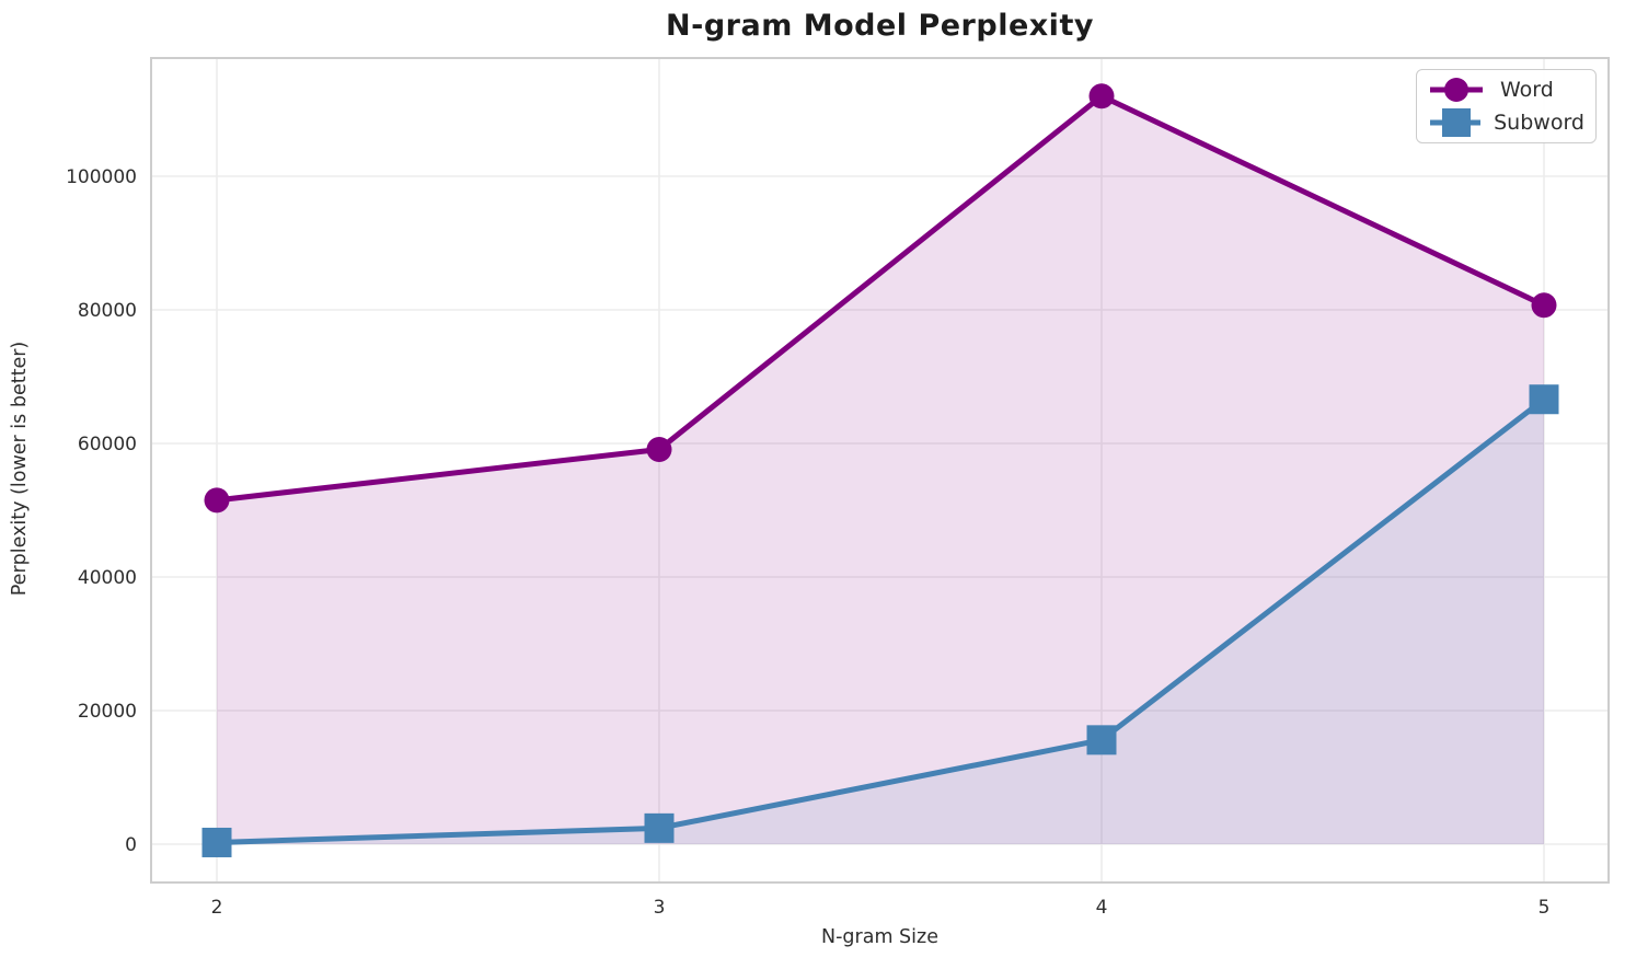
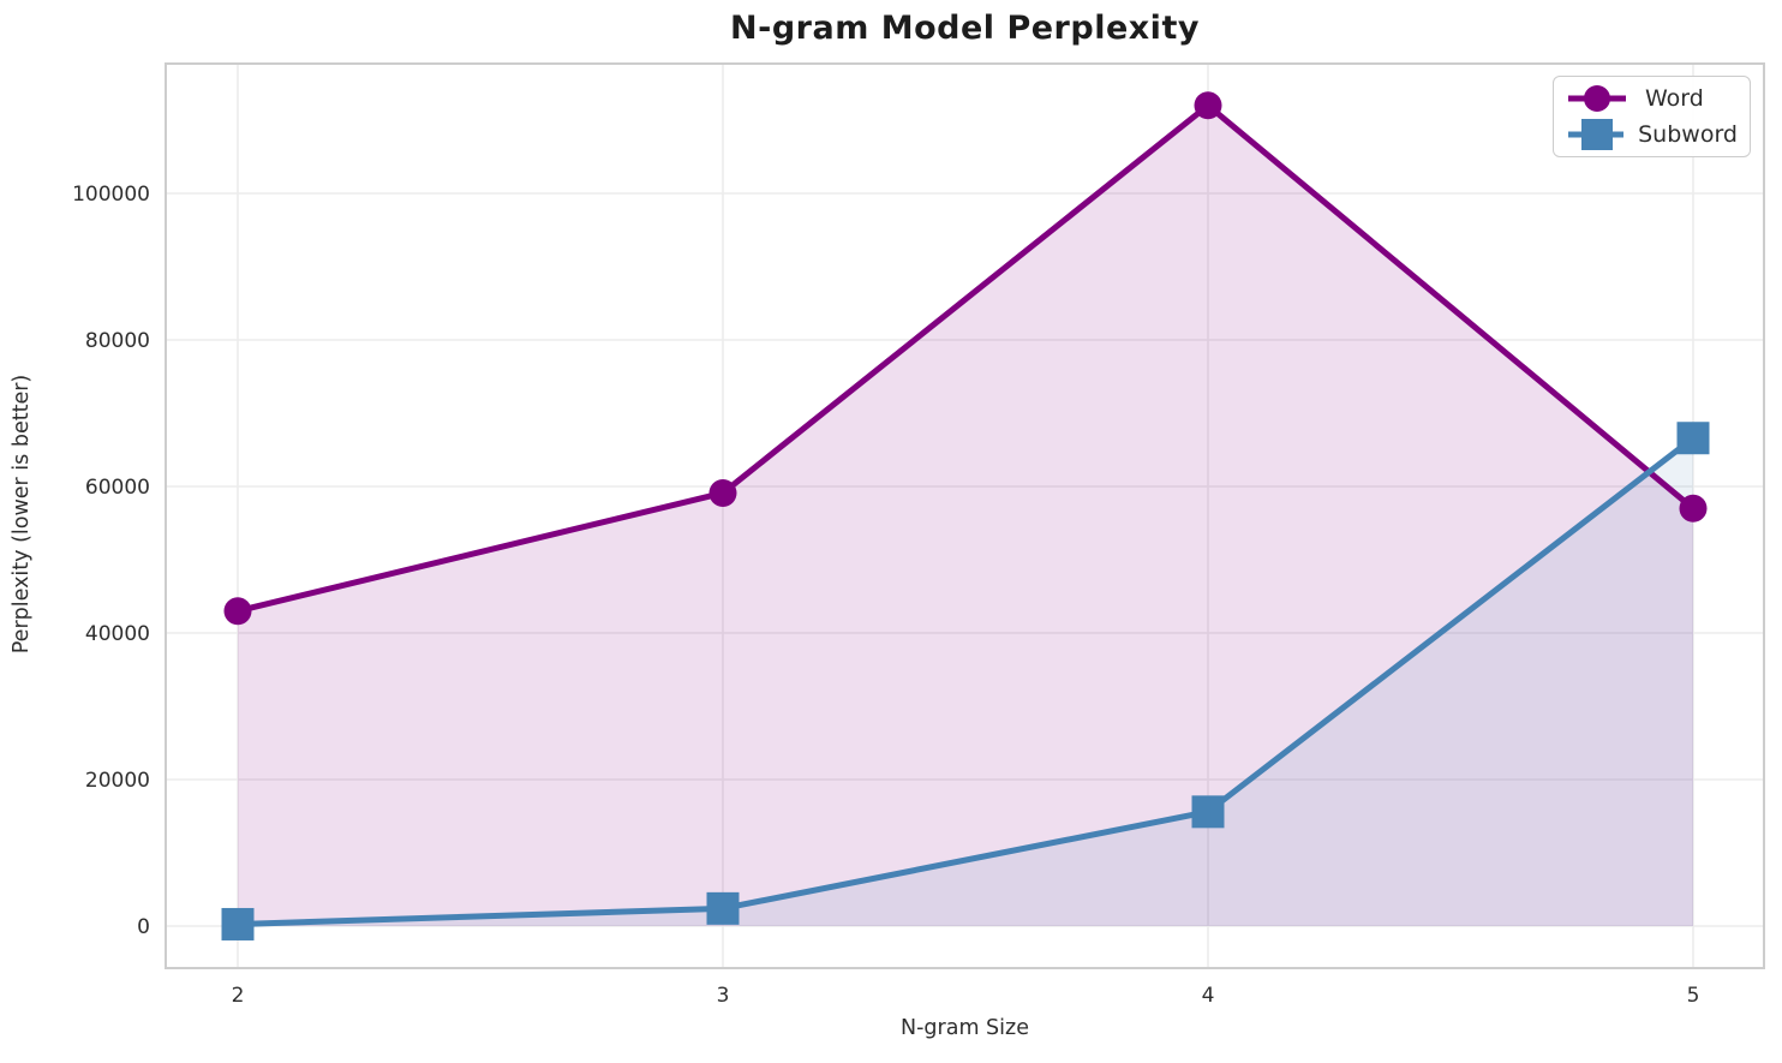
Word/2: 52000 -> 43000
Word/5: 81000 -> 57000
